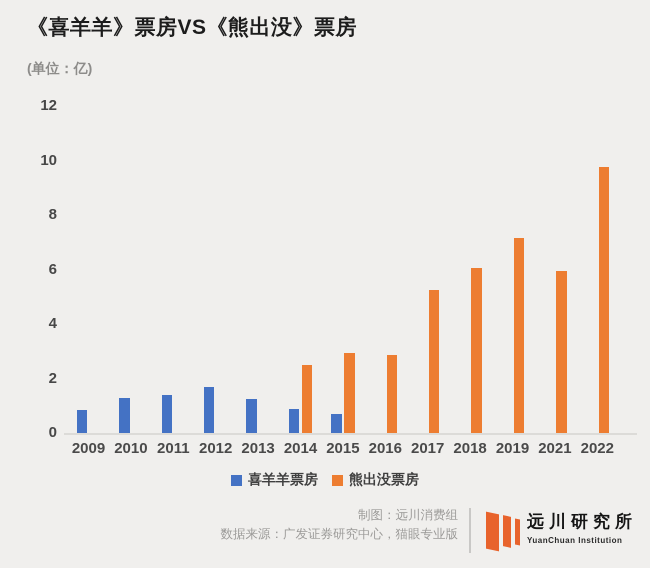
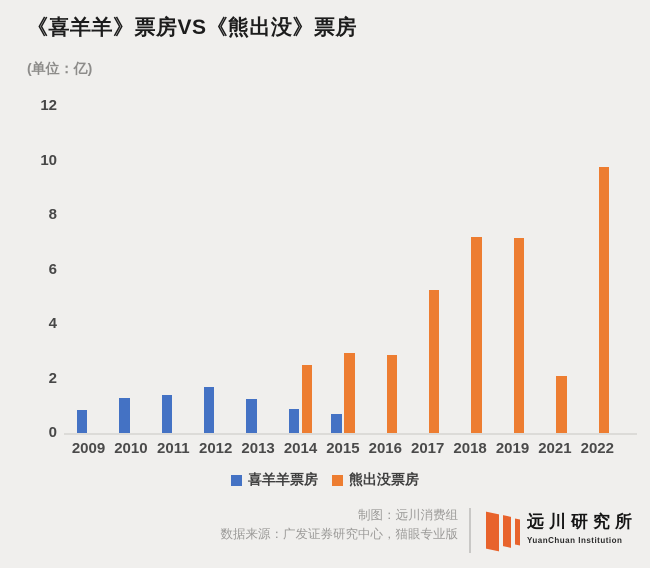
熊出没票房/2018: 6.0 -> 7.2
熊出没票房/2021: 6.0 -> 2.1
